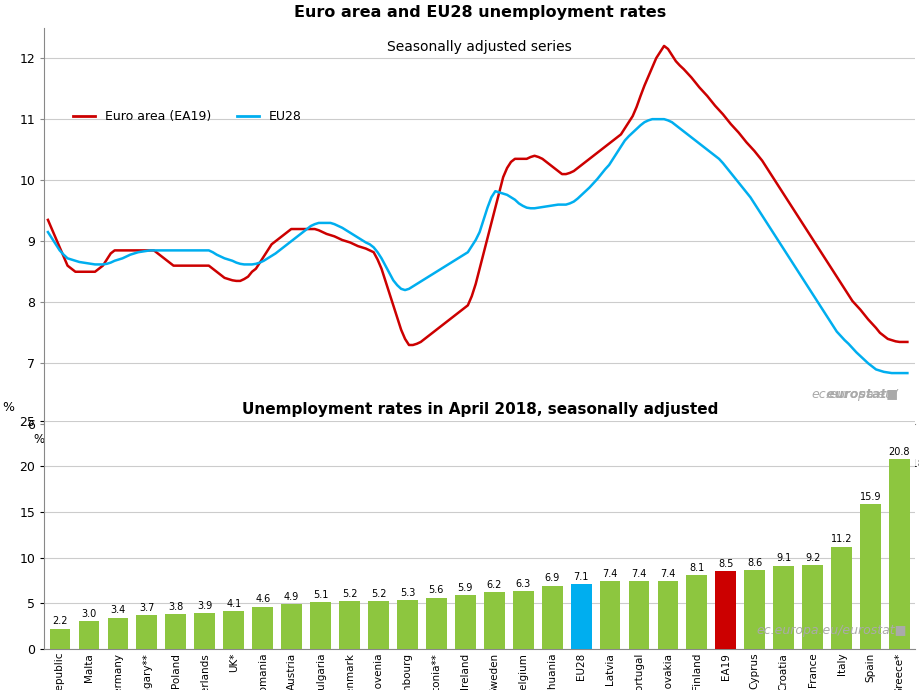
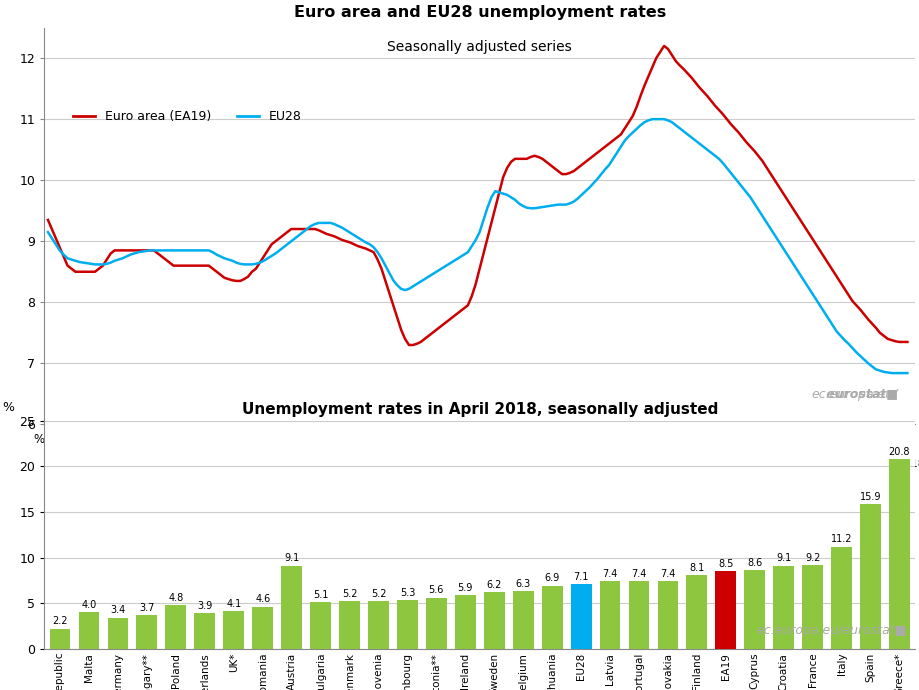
Unemployment rates in April 2018, seasonally adjusted/Malta: 3.0 -> 4.0
Unemployment rates in April 2018, seasonally adjusted/Poland: 3.8 -> 4.8
Unemployment rates in April 2018, seasonally adjusted/Austria: 4.9 -> 9.1
